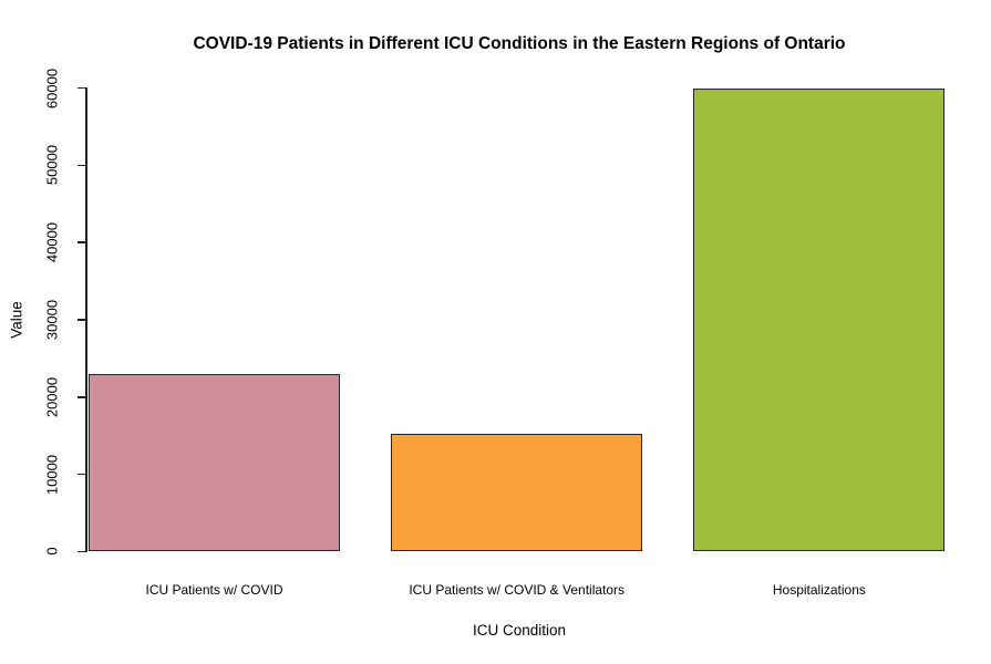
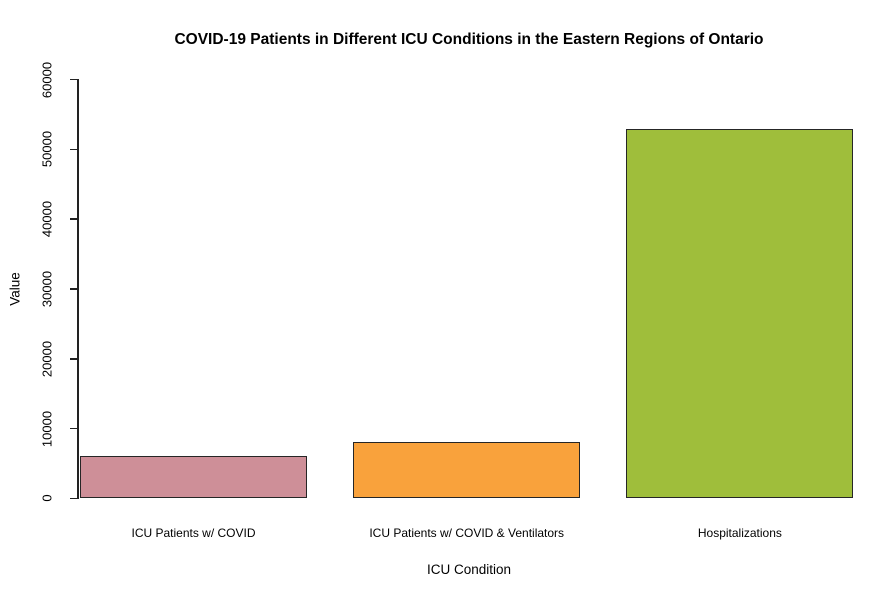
ICU Patients w/ COVID: 23000 -> 6000
ICU Patients w/ COVID & Ventilators: 15000 -> 8000
Hospitalizations: 60000 -> 53000
